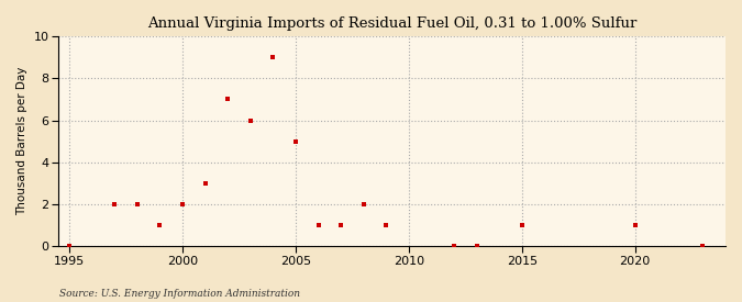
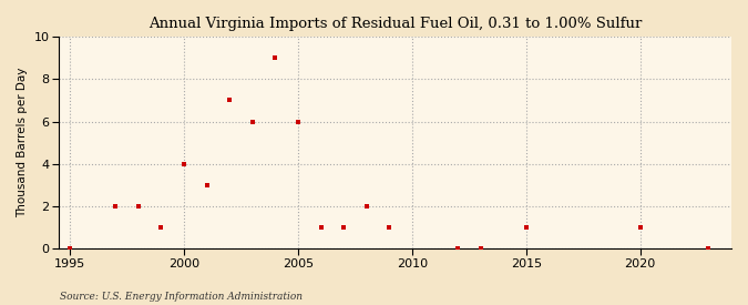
2000: 2 -> 4
2005: 5 -> 6
